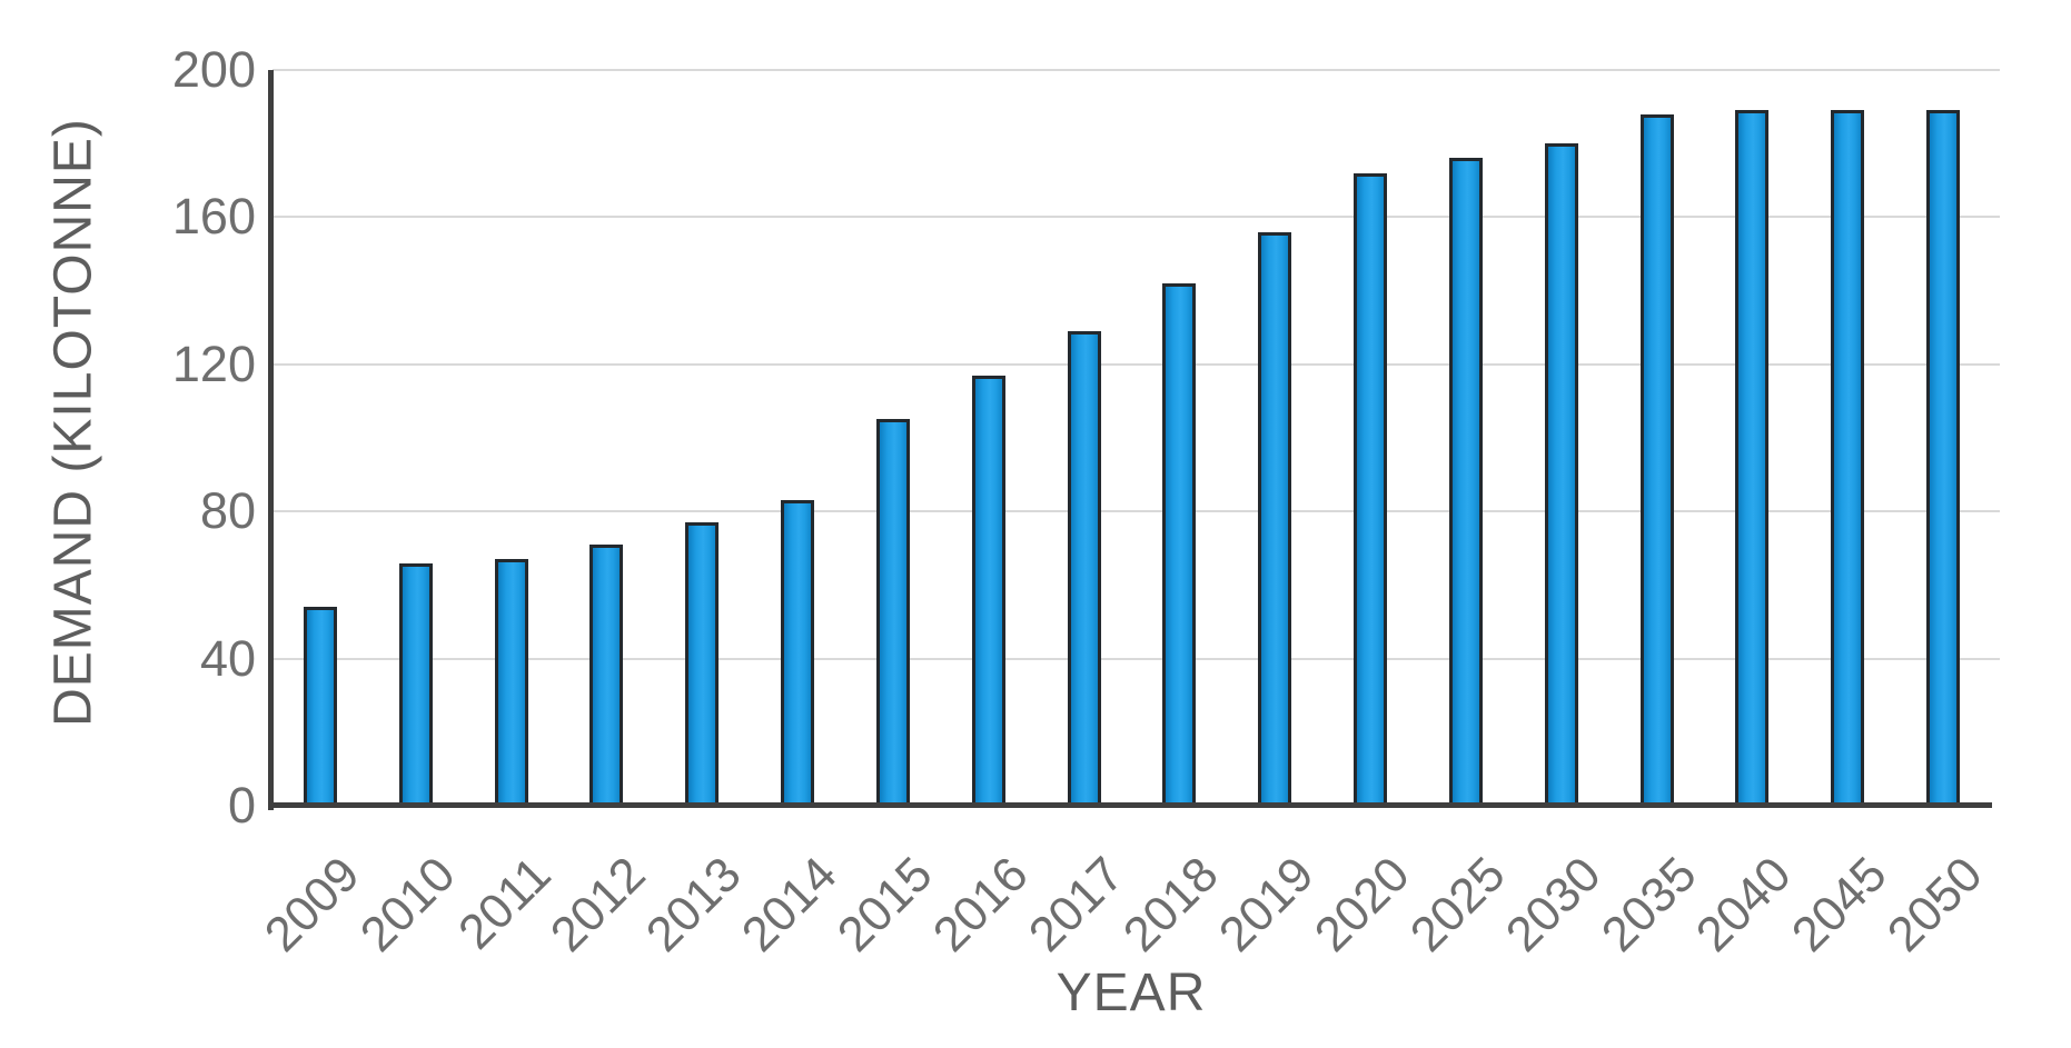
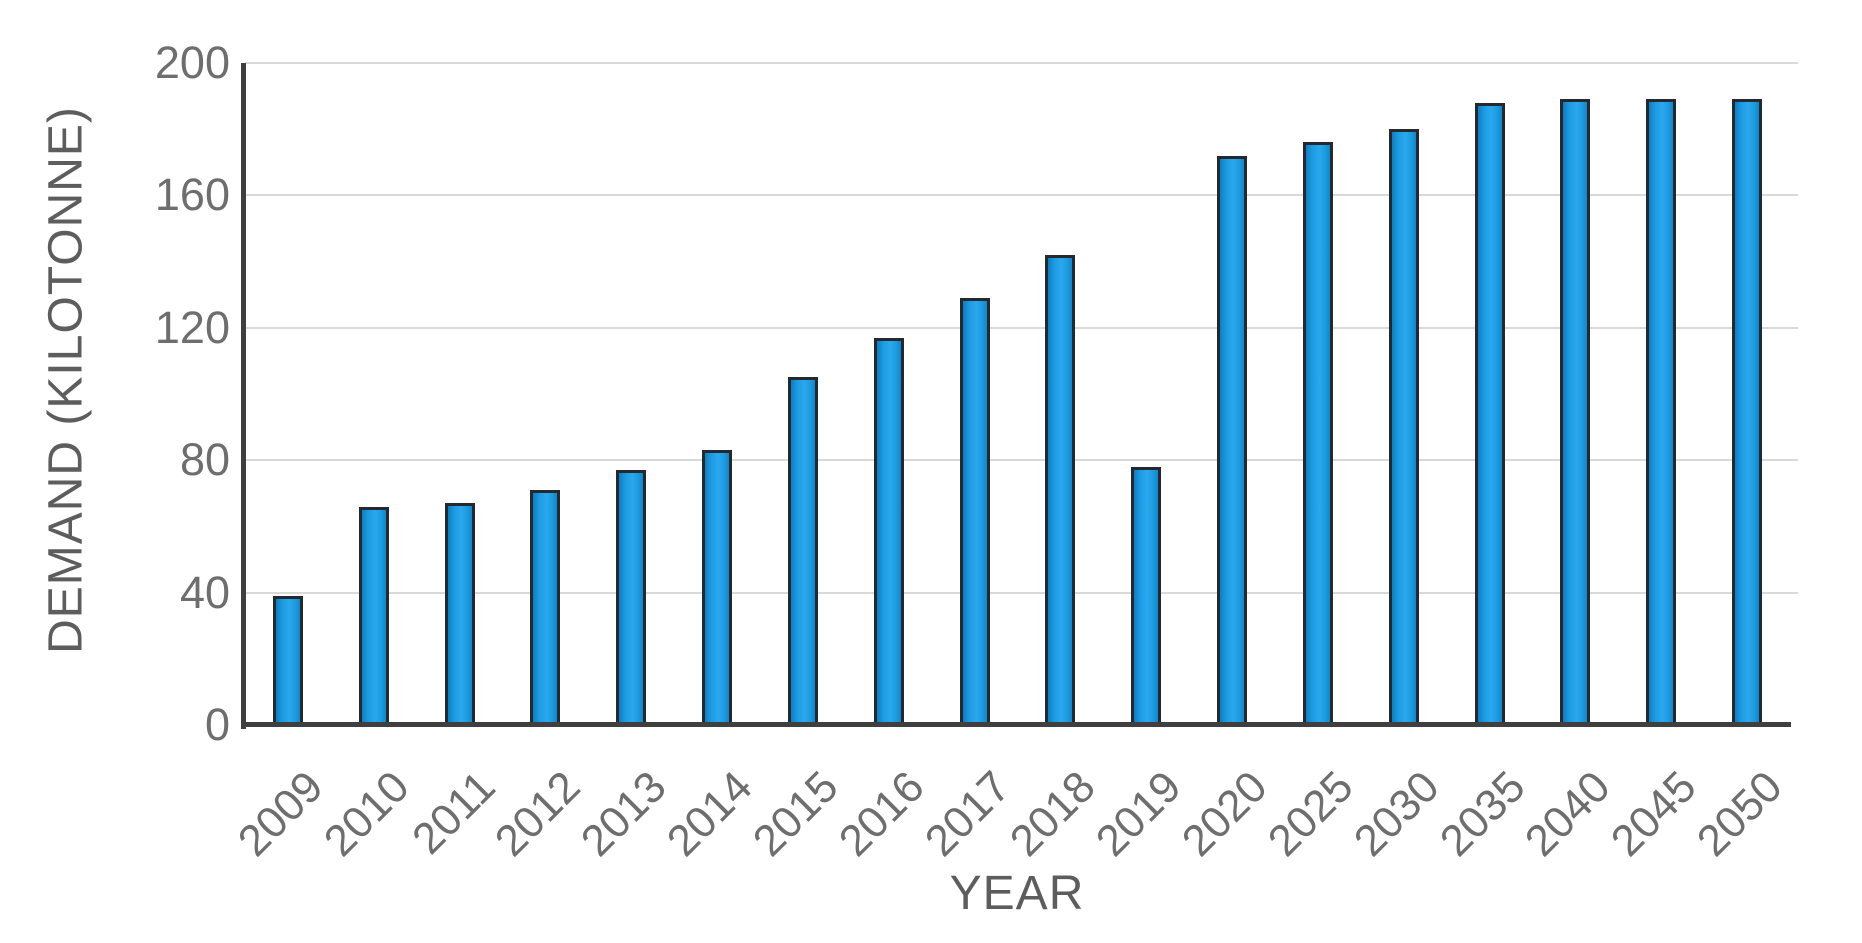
2009: 54 -> 39
2019: 156 -> 78
